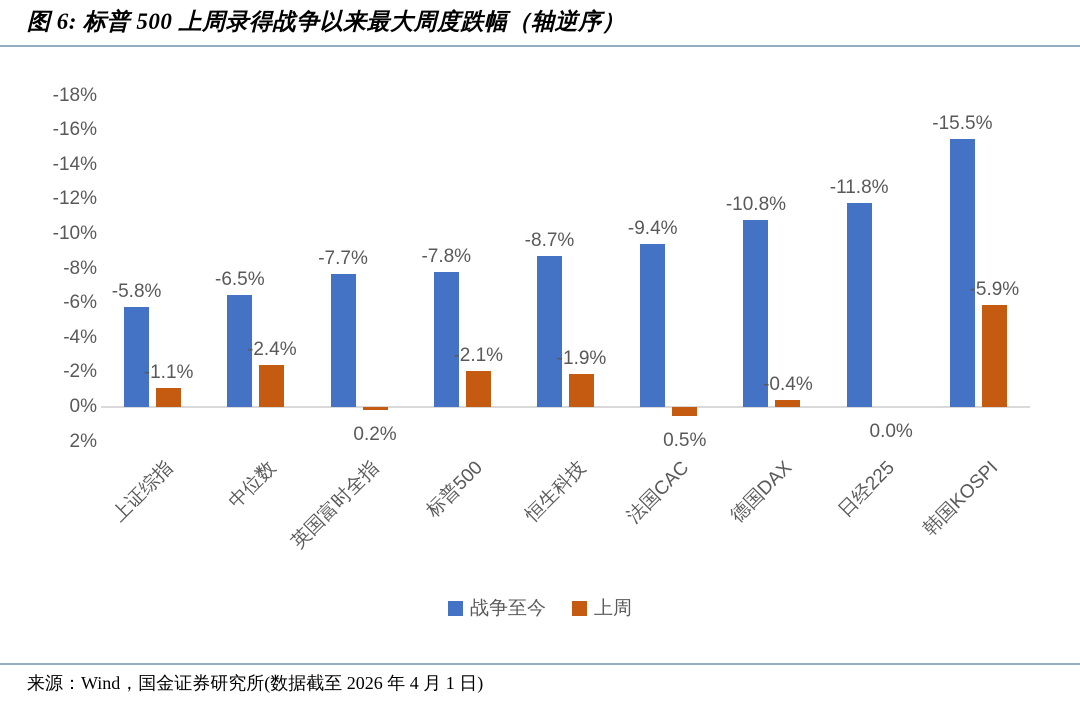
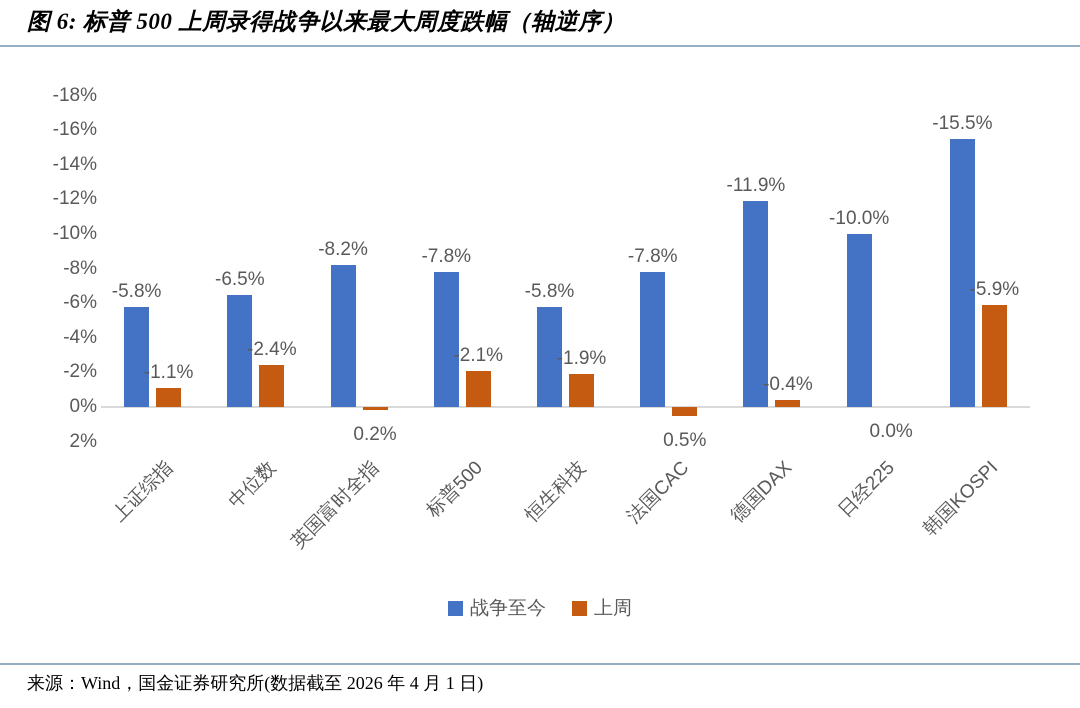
战争至今/英国富时全指: -7.7% -> -8.2%
战争至今/恒生科技: -8.7% -> -5.8%
战争至今/法国CAC: -9.4% -> -7.8%
战争至今/德国DAX: -10.8% -> -11.9%
战争至今/日经225: -11.8% -> -10.0%
